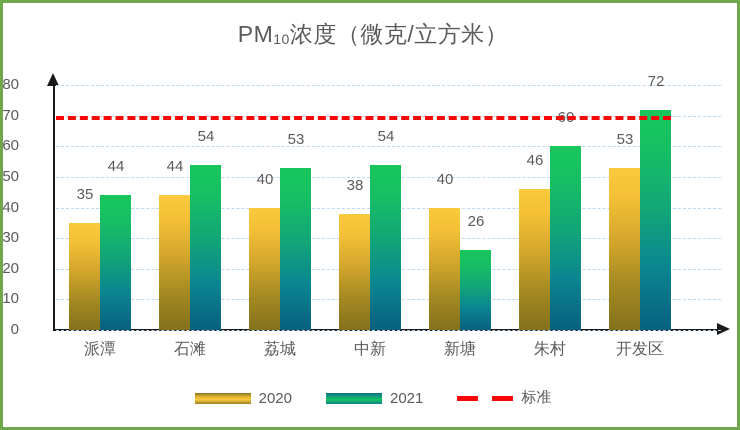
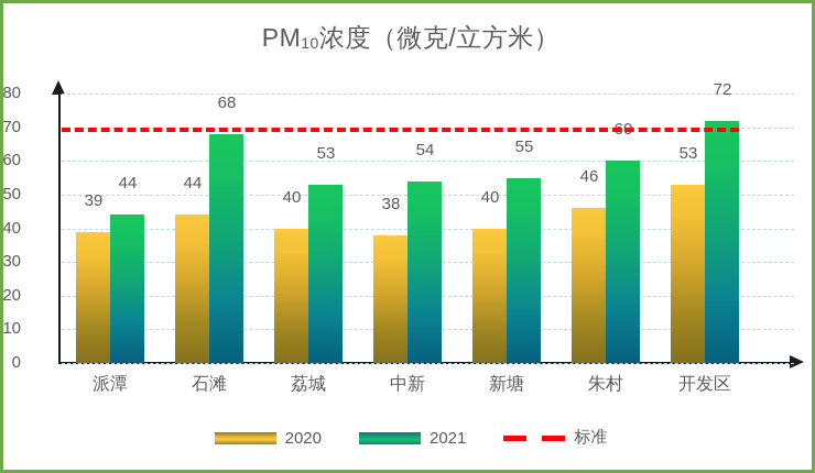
2020/派潭: 35 -> 39
2021/石滩: 54 -> 68
2021/新塘: 26 -> 55
